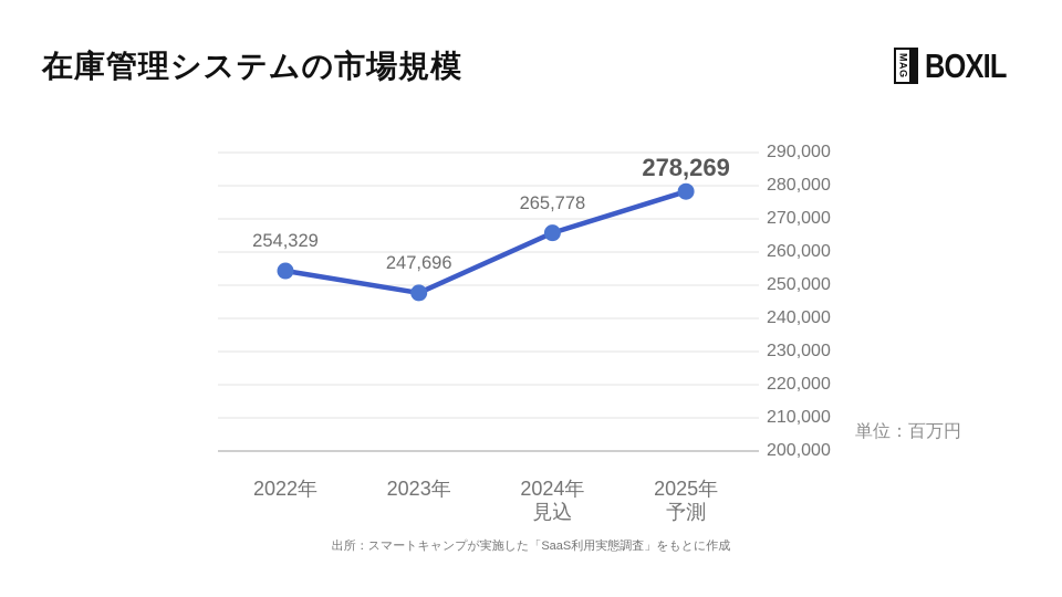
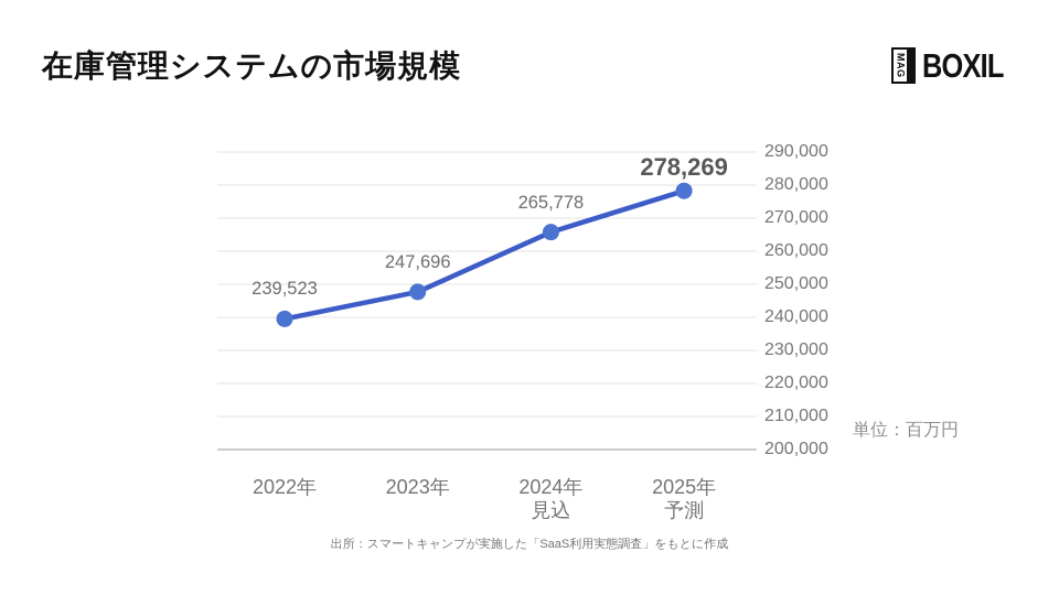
2022年: 254,329 -> 239,523
